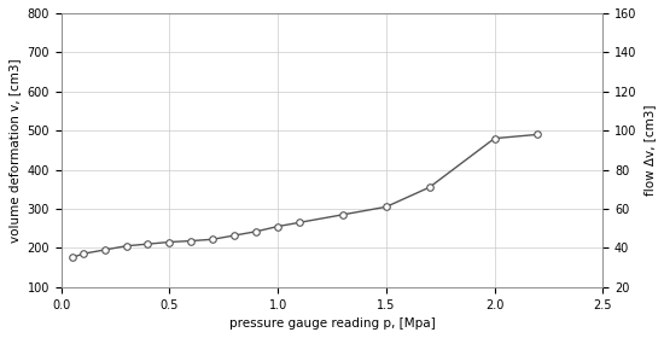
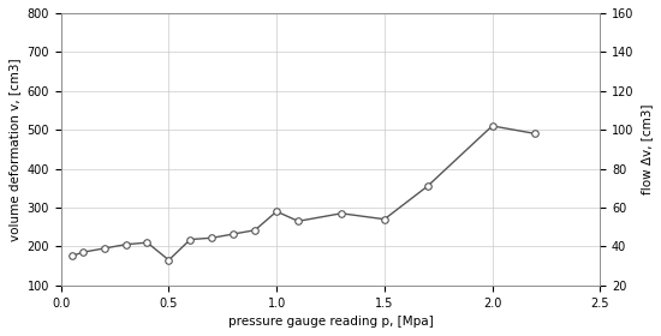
0.5: 215 -> 165
1.0: 255 -> 290
1.5: 305 -> 270
2.0: 480 -> 510
